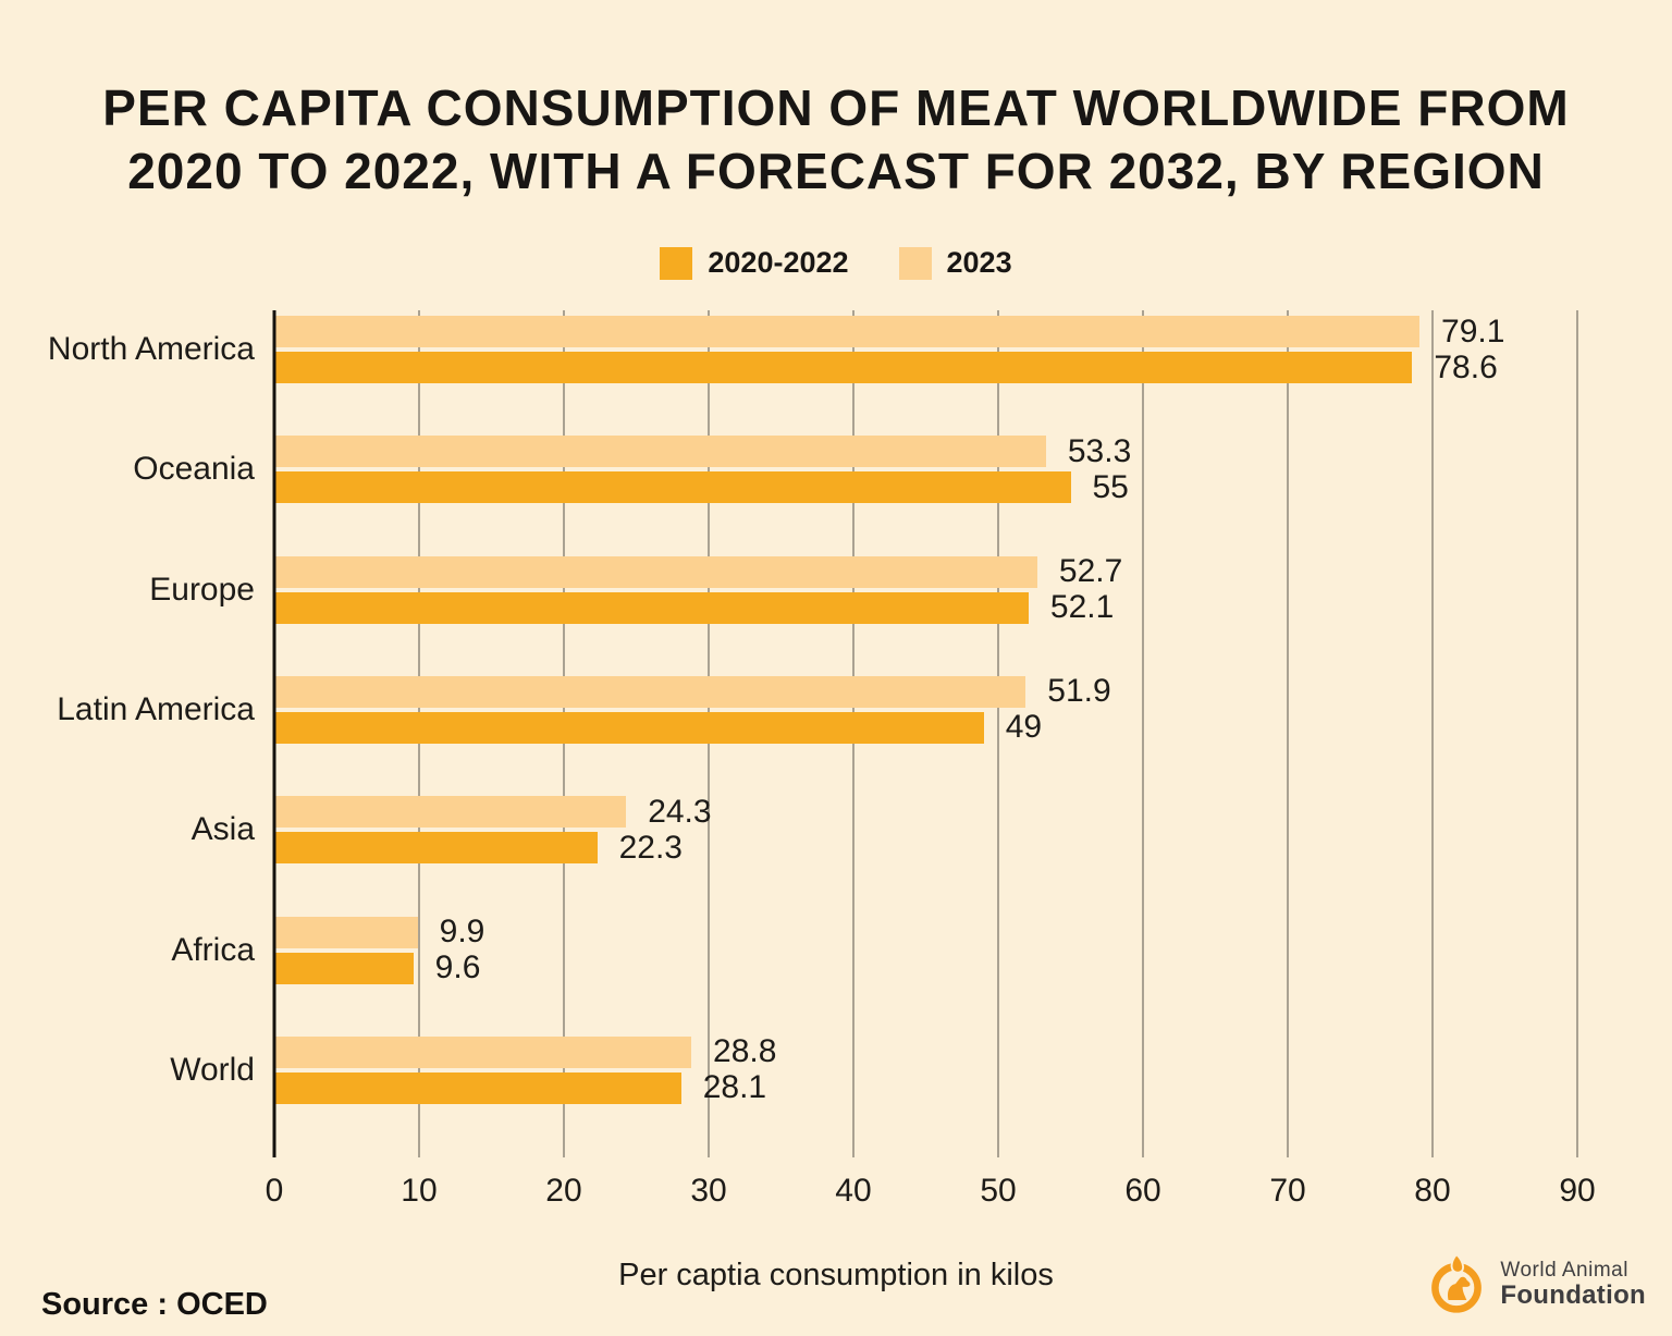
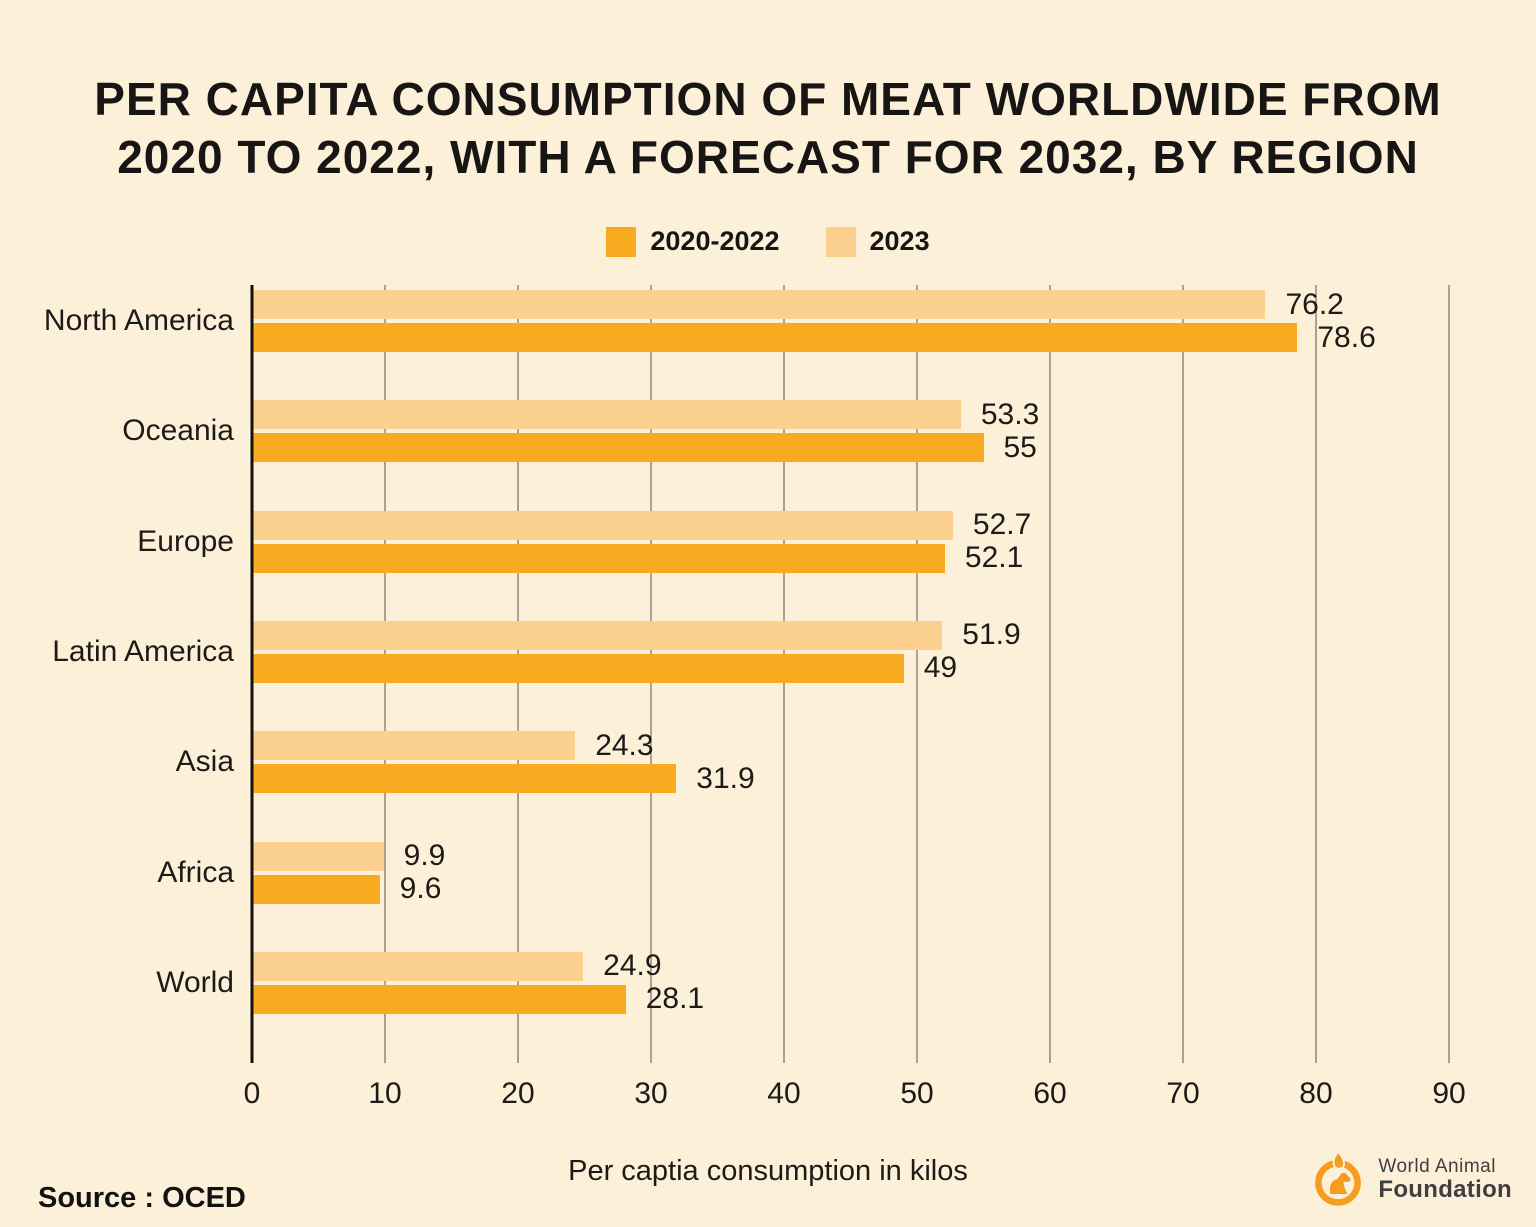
2023/North America: 79.1 -> 76.2
2020-2022/Asia: 22.3 -> 31.9
2023/World: 28.8 -> 24.9
